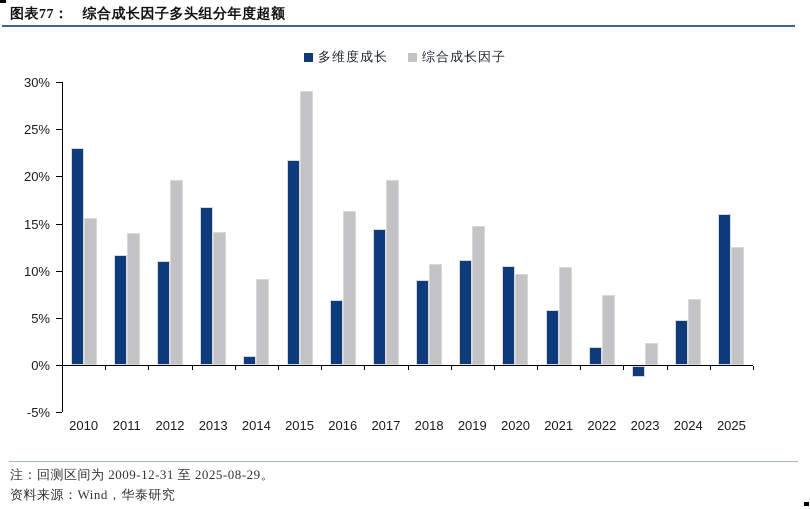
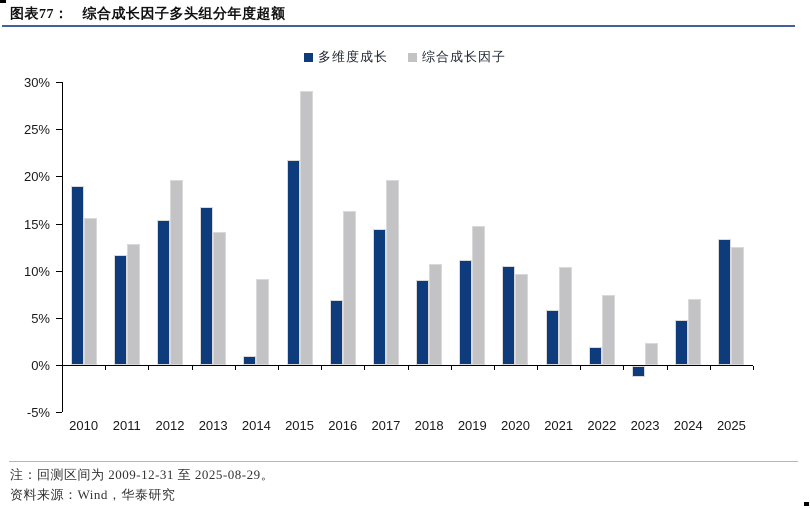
多维度成长/2010: 23% -> 19%
综合成长因子/2011: 14% -> 13%
多维度成长/2012: 11% -> 15%
多维度成长/2025: 16% -> 13%
